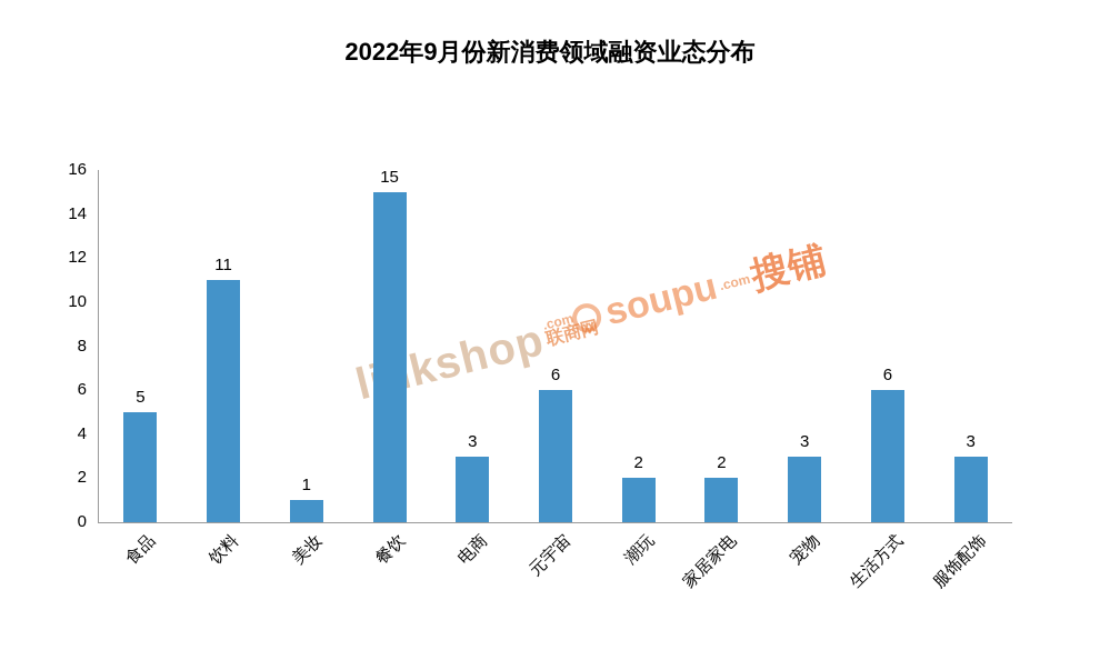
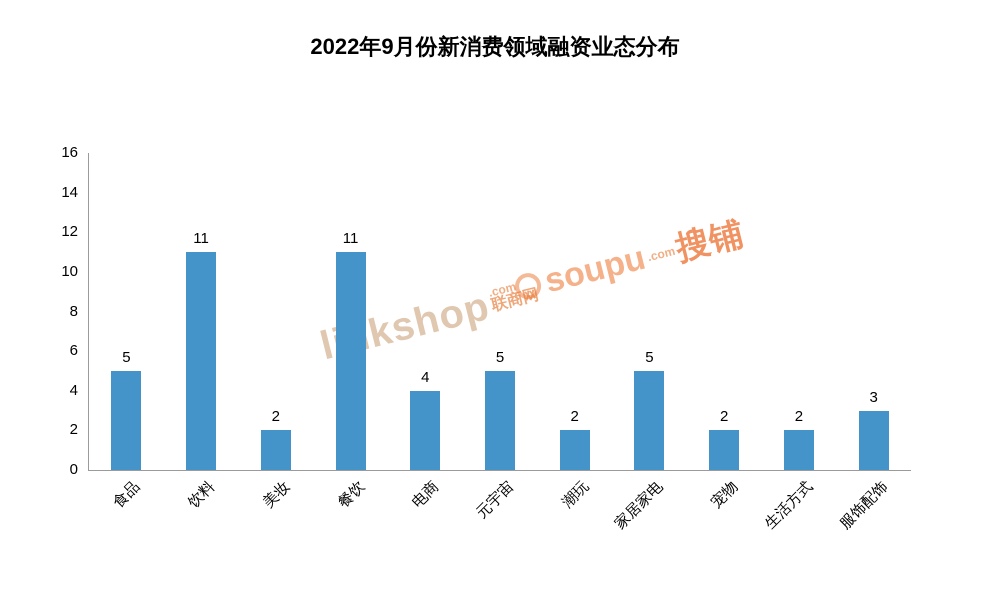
美妆: 1 -> 2
餐饮: 15 -> 11
电商: 3 -> 4
元宇宙: 6 -> 5
家居家电: 2 -> 5
宠物: 3 -> 2
生活方式: 6 -> 2
